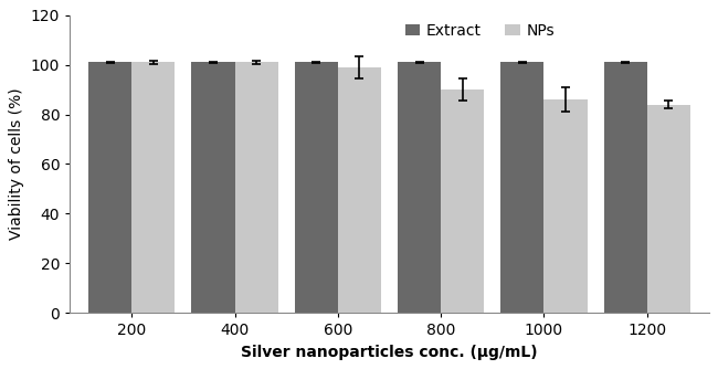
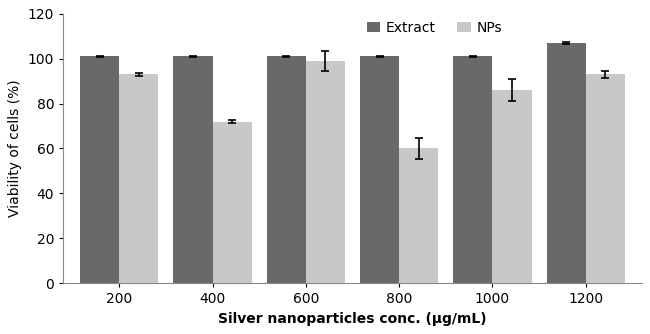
NPs/200: 101 -> 93
NPs/400: 101 -> 72
NPs/800: 90 -> 60
Extract/1200: 101 -> 107
NPs/1200: 84 -> 93
